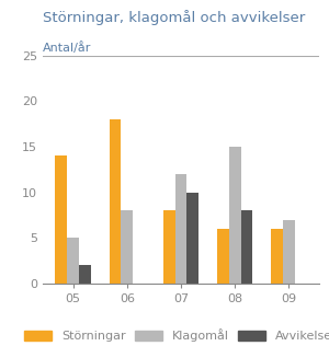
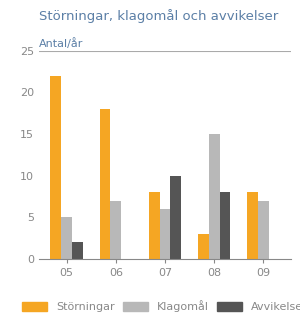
Störningar/05: 14 -> 22
Klagomål/06: 8 -> 7
Klagomål/07: 12 -> 6
Störningar/08: 6 -> 3
Störningar/09: 6 -> 8
